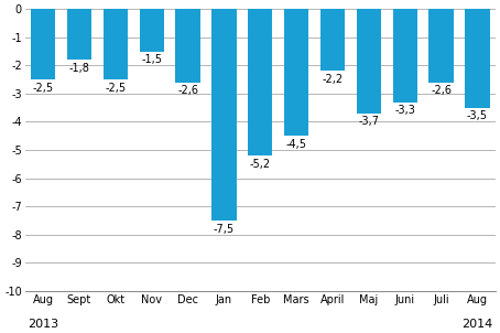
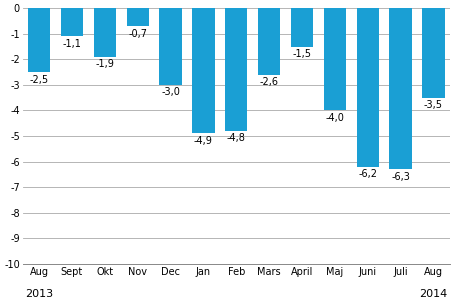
Sept: -1,8 -> -1,1
Okt: -2,5 -> -1,9
Nov: -1,5 -> -0,7
Dec: -2,6 -> -3,0
Jan: -7,5 -> -4,9
Feb: -5,2 -> -4,8
Mars: -4,5 -> -2,6
April: -2,2 -> -1,5
Maj: -3,7 -> -4,0
Juni: -3,3 -> -6,2
Juli: -2,6 -> -6,3
